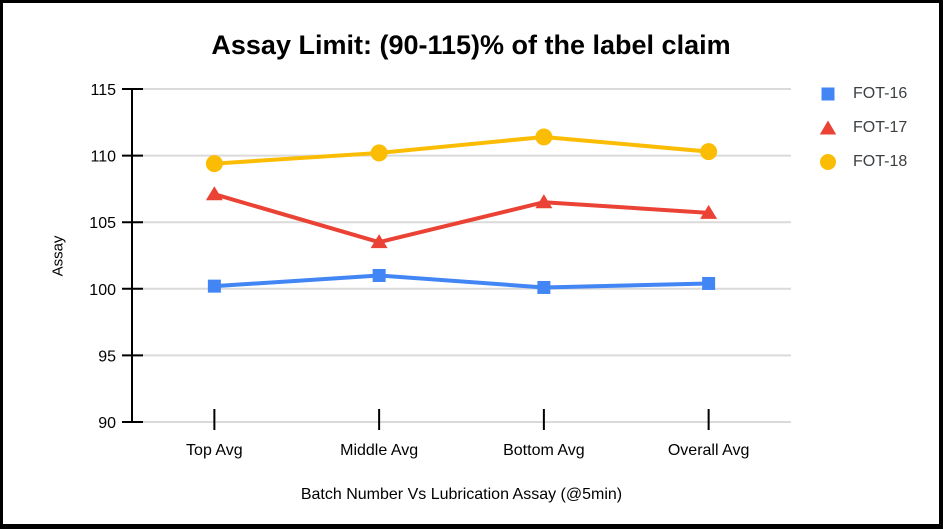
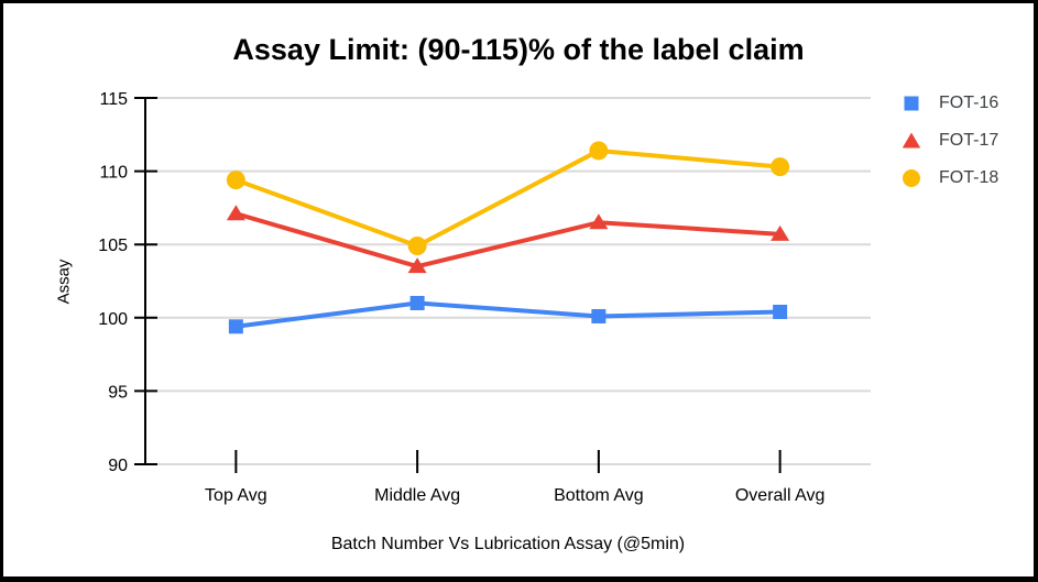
FOT-16/Top Avg: 100.2 -> 99.4
FOT-18/Middle Avg: 110.2 -> 104.9
